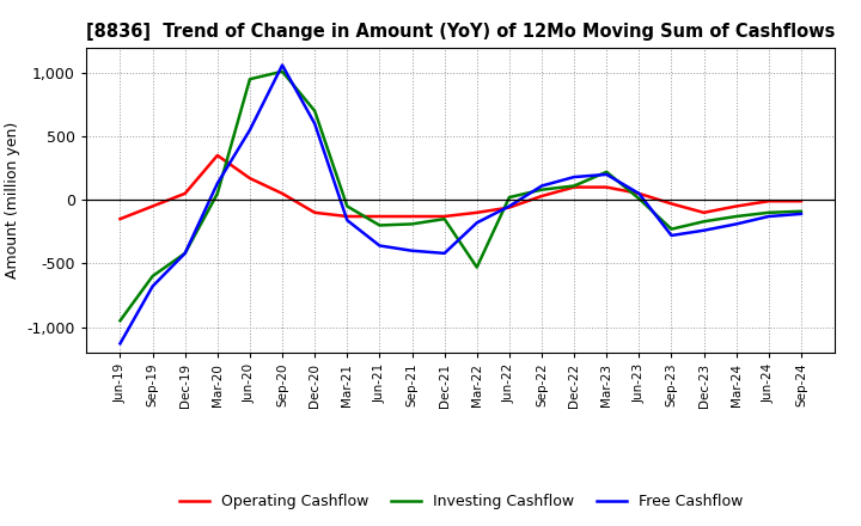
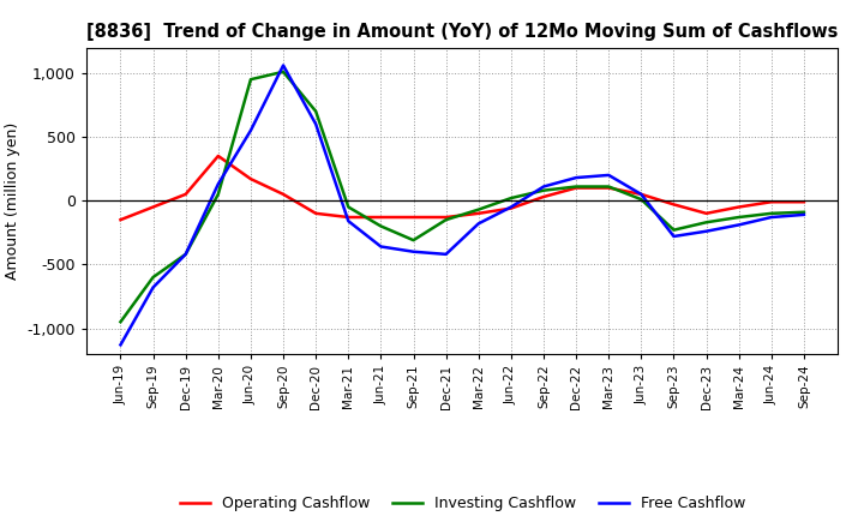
Investing Cashflow/Sep-21: -190 -> -310
Investing Cashflow/Mar-22: -530 -> -70
Investing Cashflow/Mar-23: 220 -> 110
